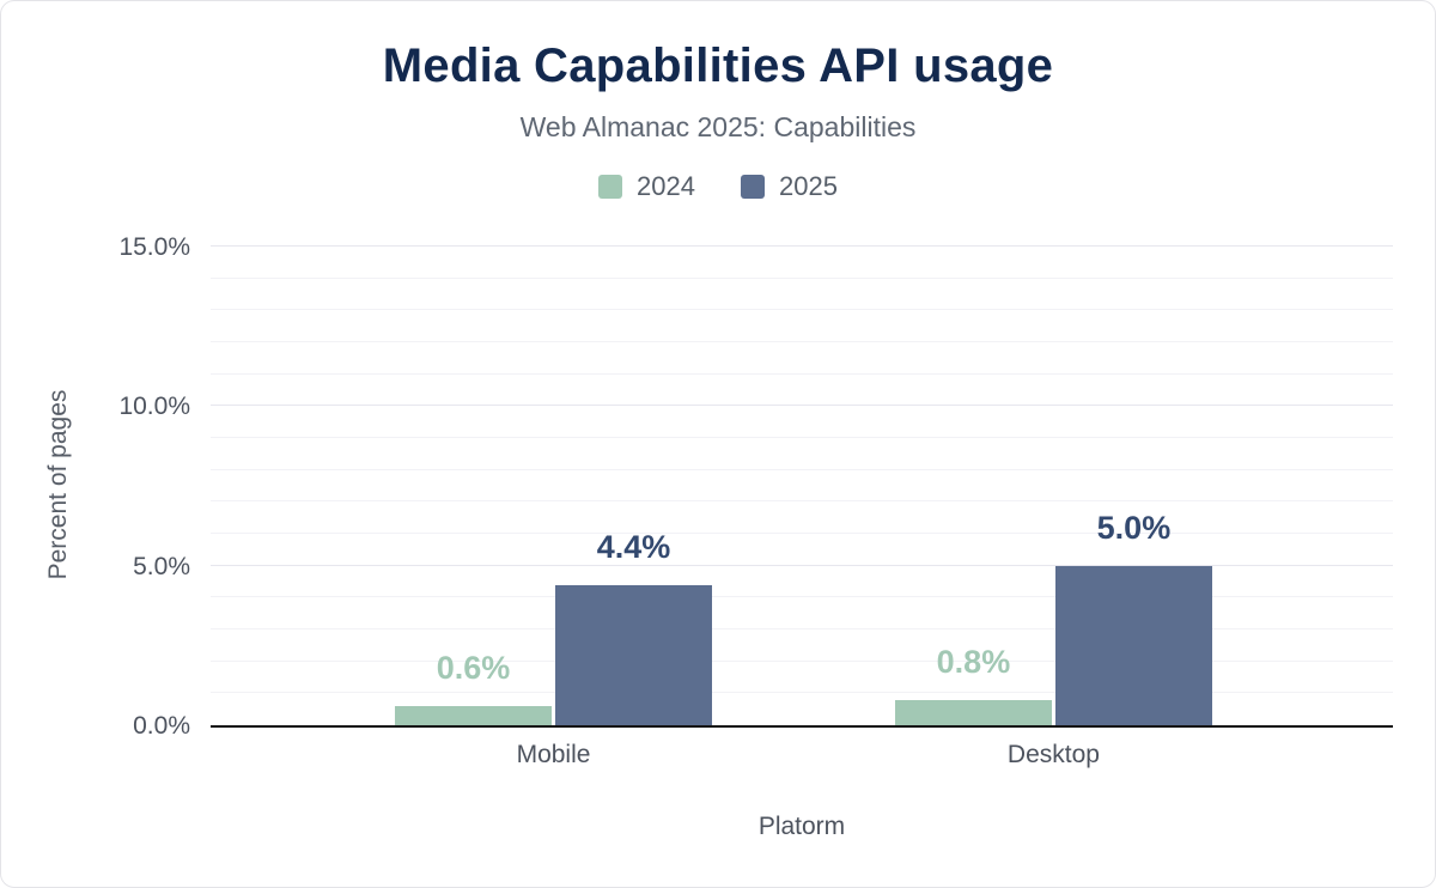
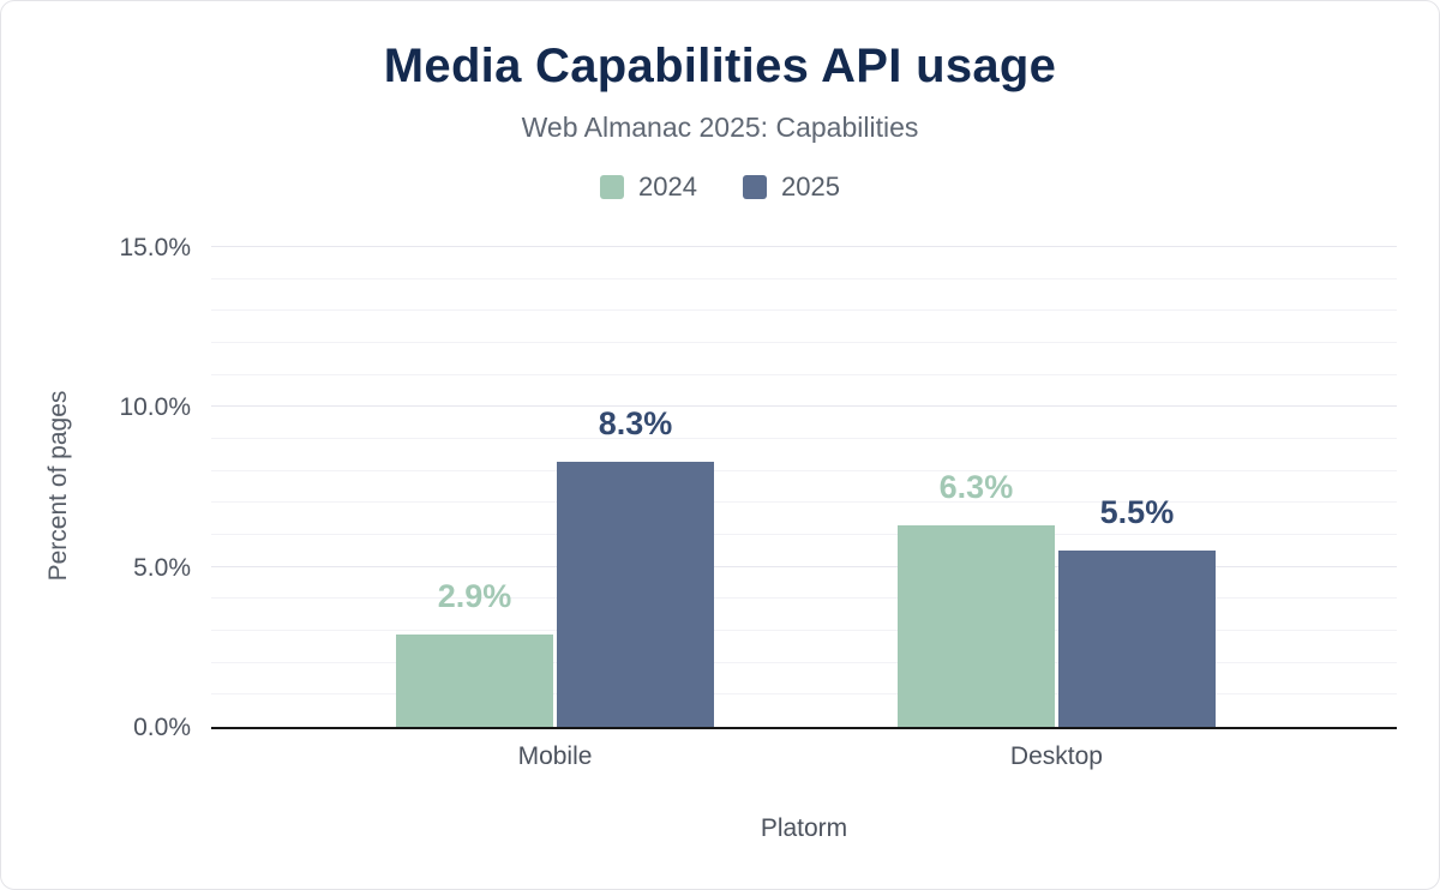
2024/Mobile: 0.6% -> 2.9%
2025/Mobile: 4.4% -> 8.3%
2024/Desktop: 0.8% -> 6.3%
2025/Desktop: 5.0% -> 5.5%
